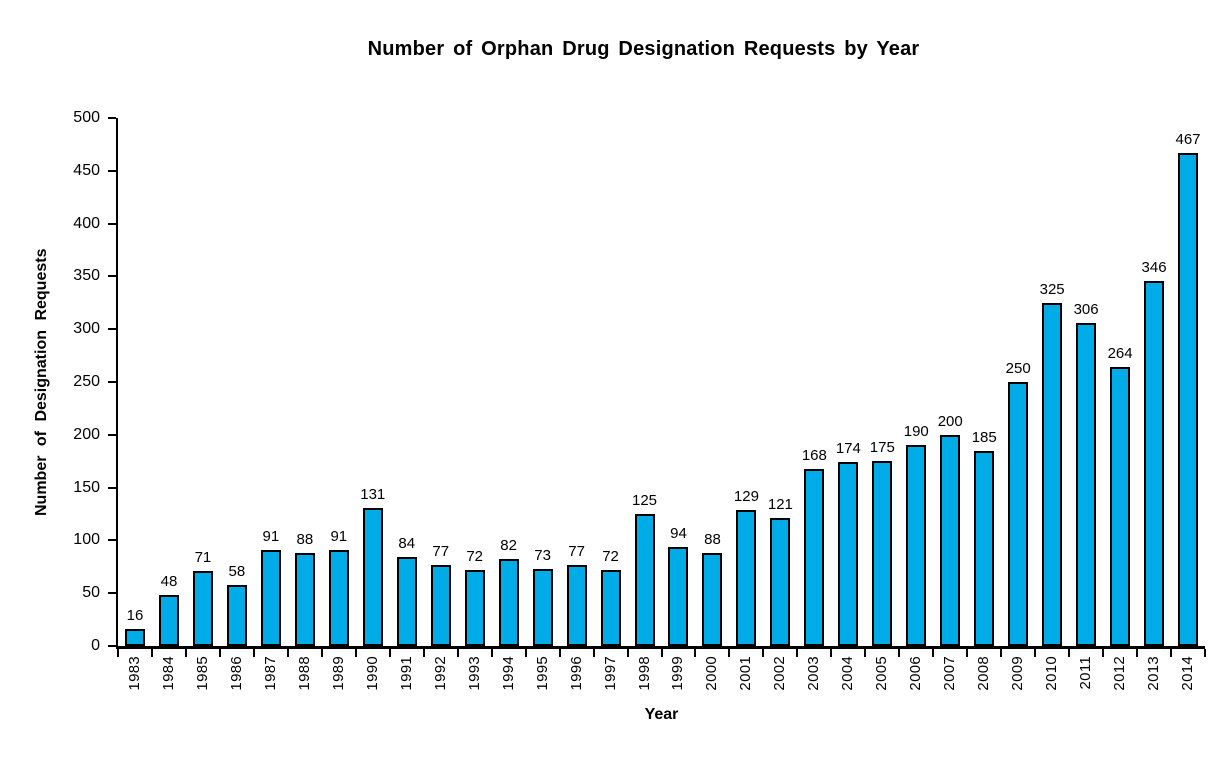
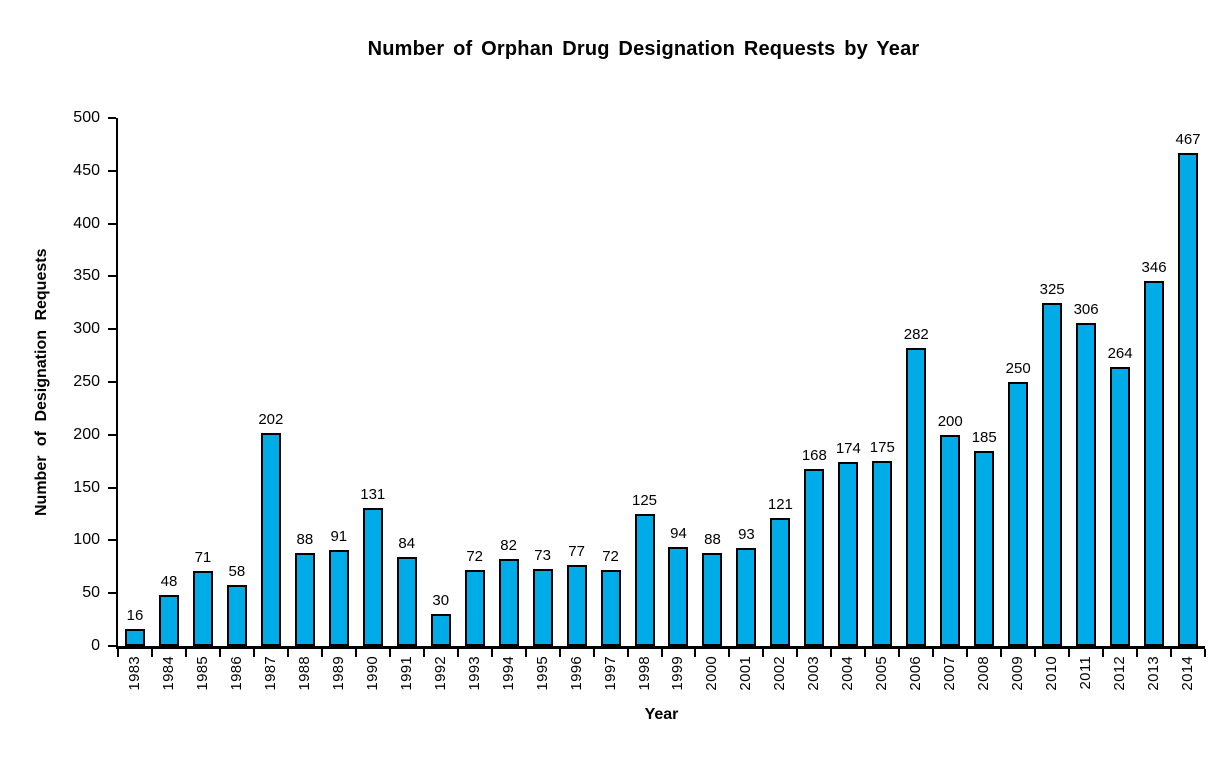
1987: 91 -> 202
1992: 77 -> 30
2001: 129 -> 93
2006: 190 -> 282
